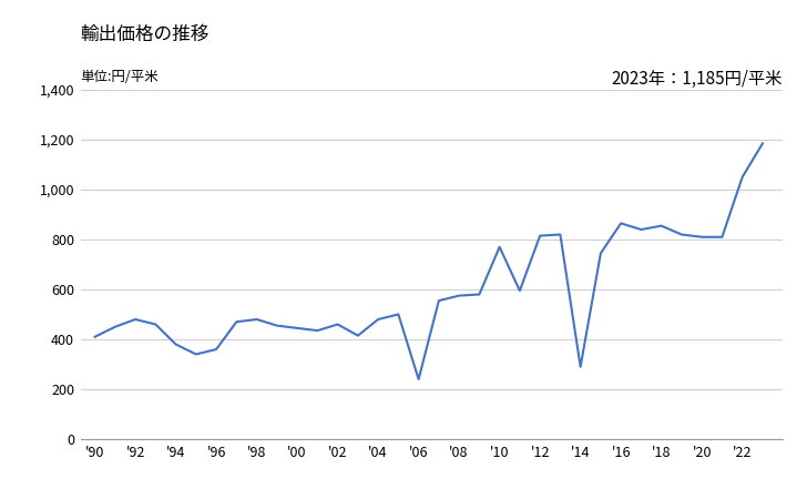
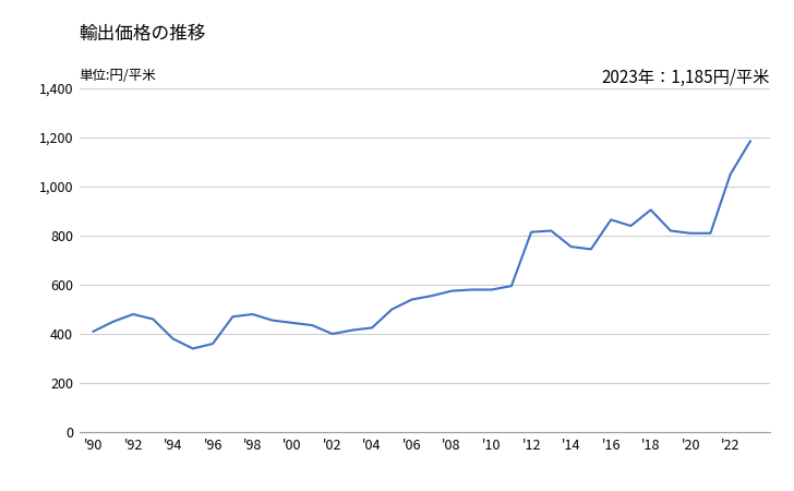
'02: 460 -> 400
'04: 480 -> 425
'06: 240 -> 540
'10: 770 -> 580
'14: 290 -> 755
'18: 855 -> 905
